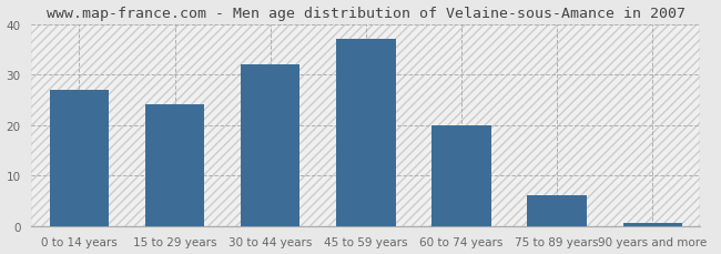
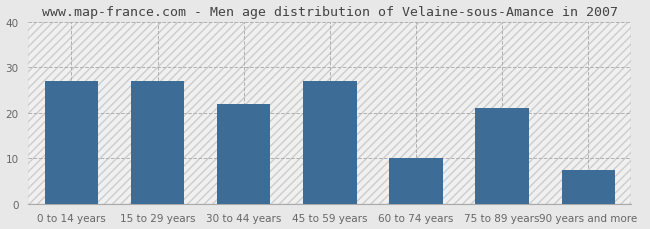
15 to 29 years: 24.0 -> 27.0
30 to 44 years: 32.0 -> 22.0
45 to 59 years: 37.0 -> 27.0
60 to 74 years: 20.0 -> 10.0
75 to 89 years: 6.0 -> 21.0
90 years and more: 0.5 -> 7.5
